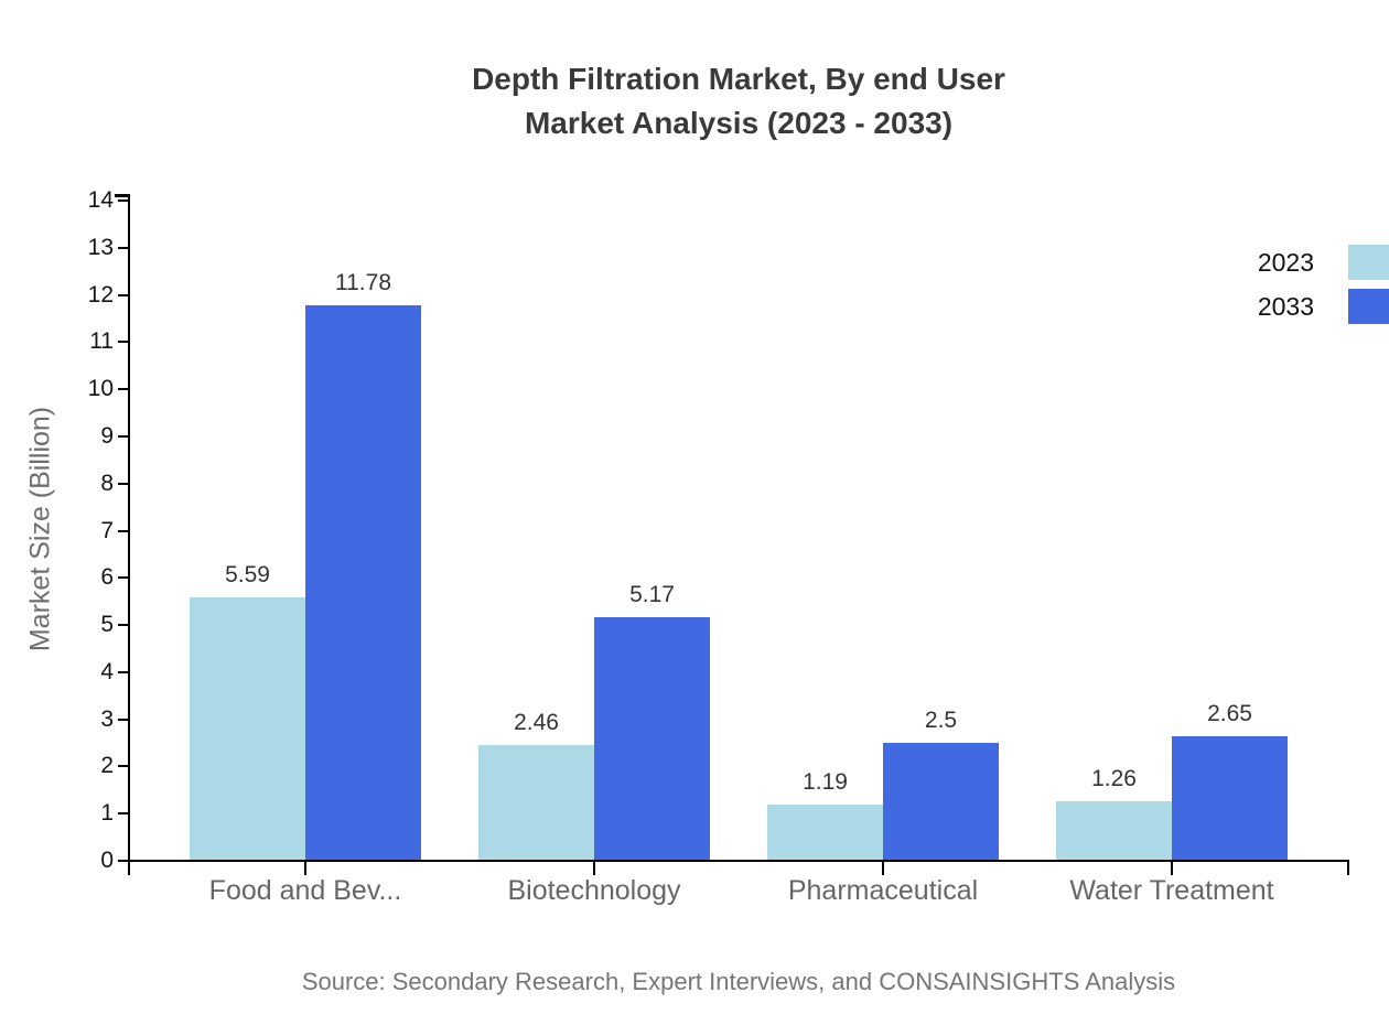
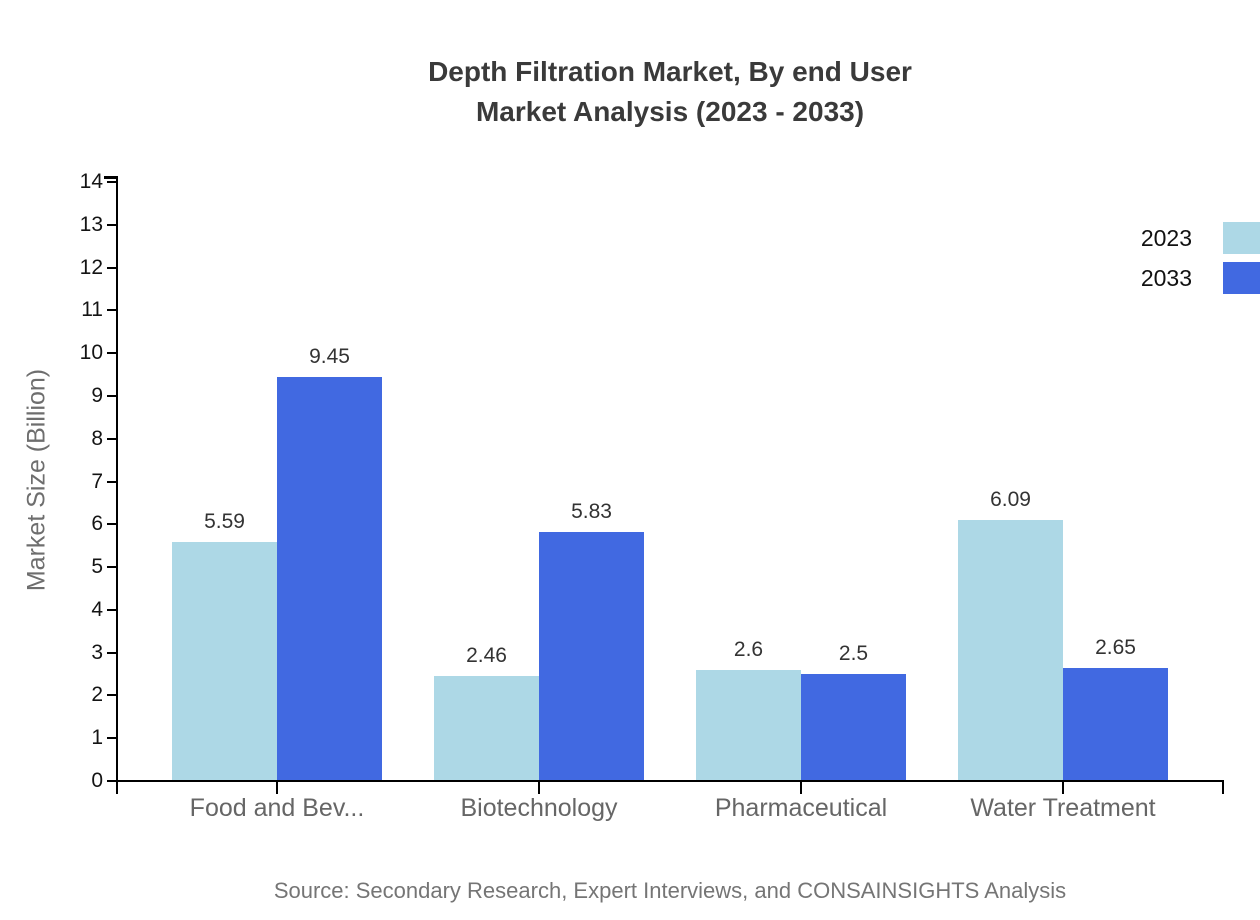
2033/Food and Bev...: 11.78 -> 9.45
2033/Biotechnology: 5.17 -> 5.83
2023/Pharmaceutical: 1.19 -> 2.6
2023/Water Treatment: 1.26 -> 6.09
